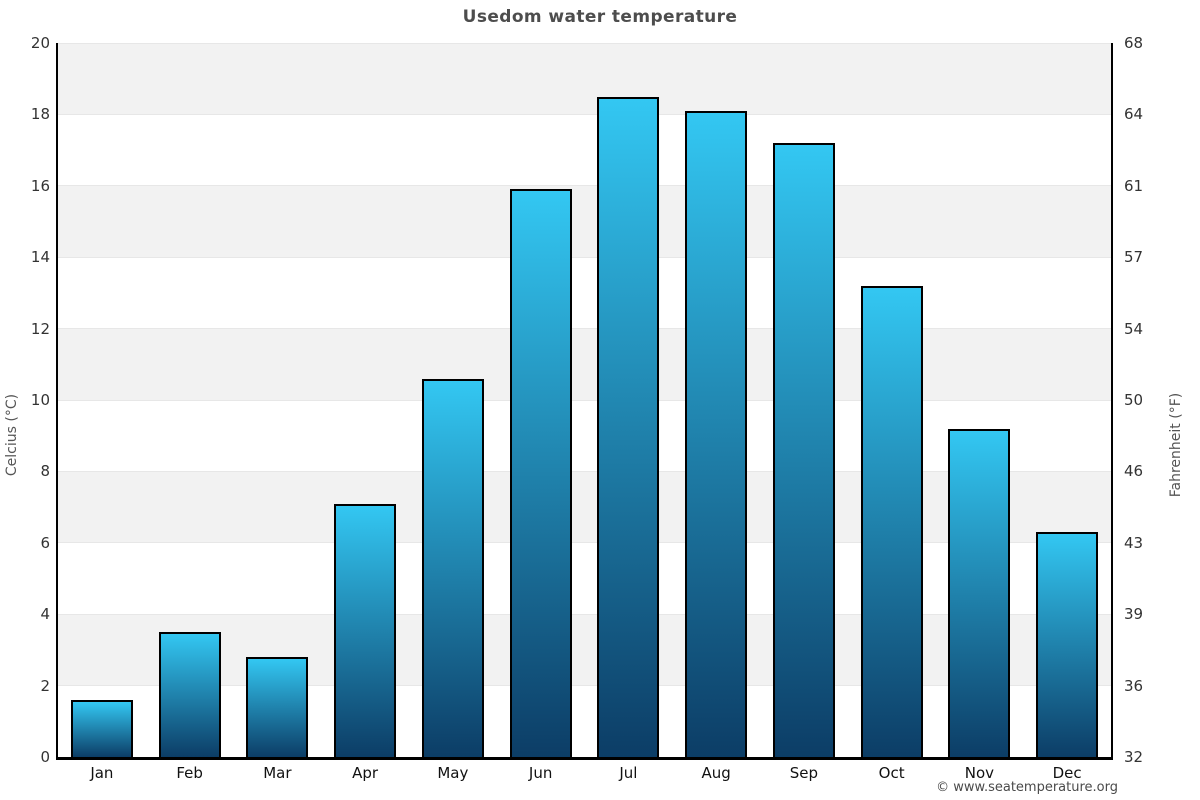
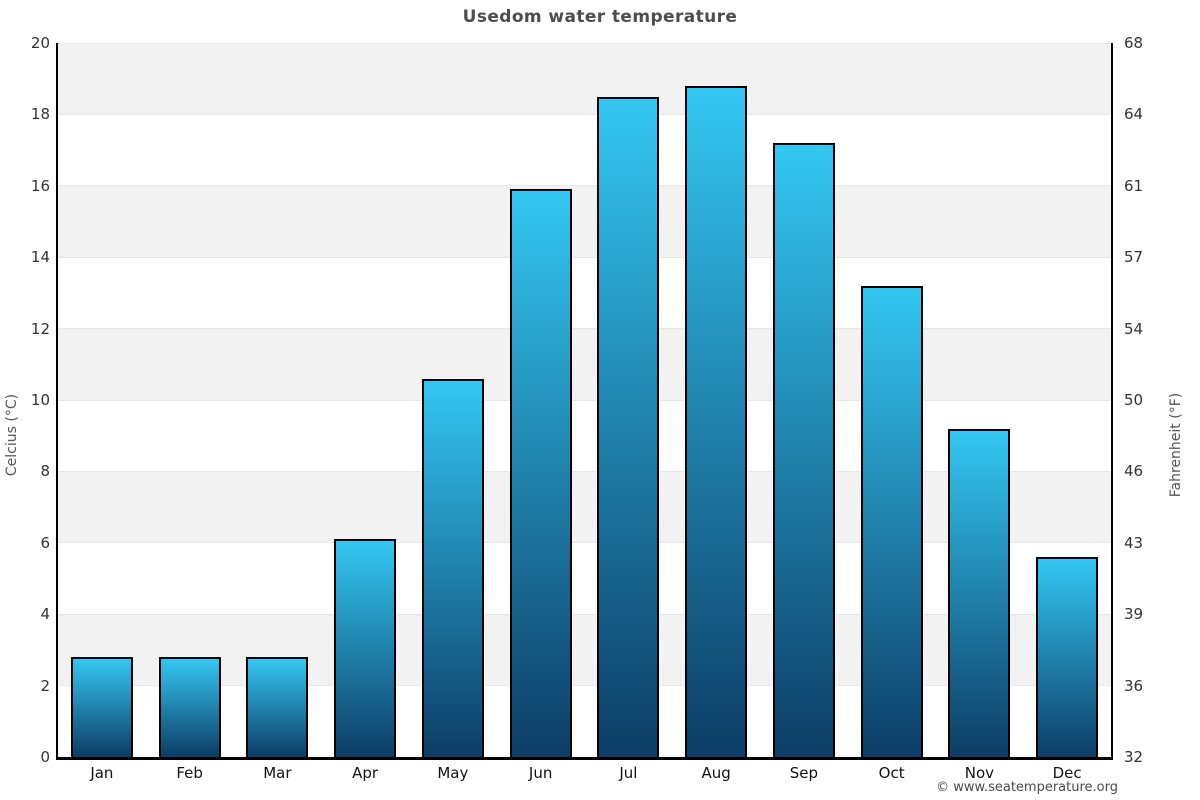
Jan: 1.6 -> 2.8
Feb: 3.5 -> 2.8
Apr: 7.1 -> 6.1
Aug: 18.1 -> 18.8
Dec: 6.3 -> 5.6
